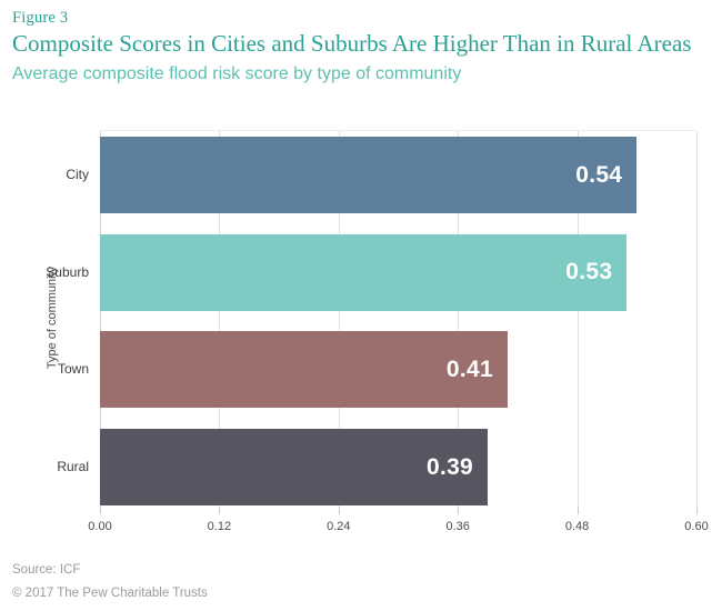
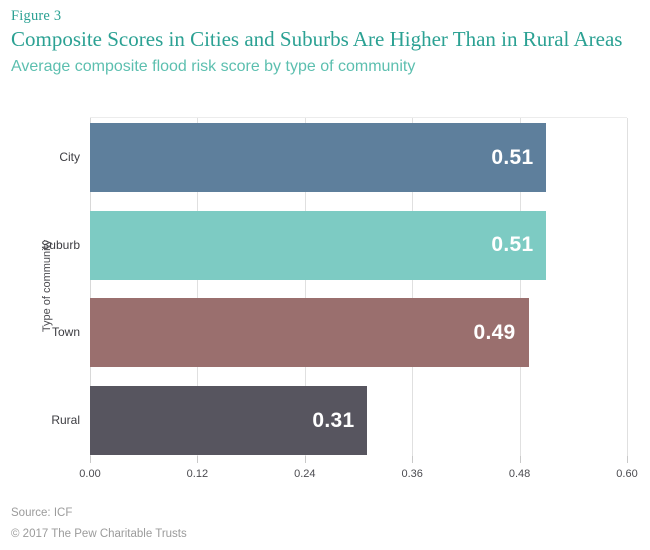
City: 0.54 -> 0.51
Suburb: 0.53 -> 0.51
Town: 0.41 -> 0.49
Rural: 0.39 -> 0.31
